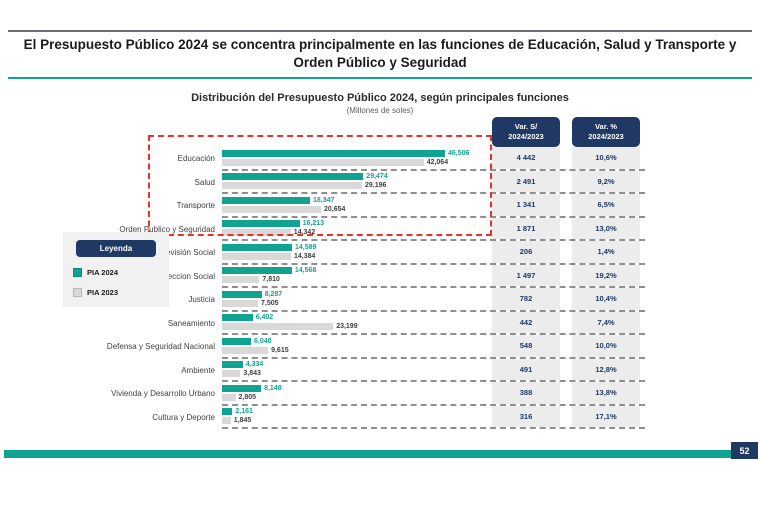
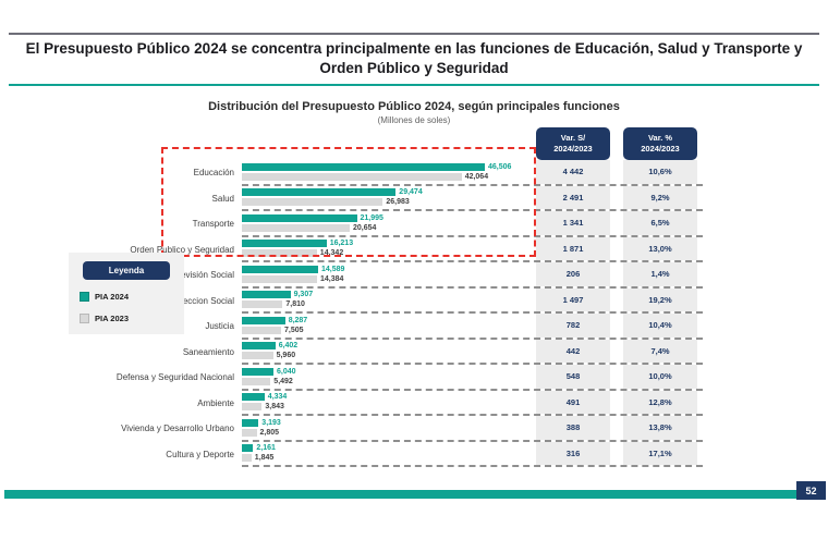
PIA 2023/Salud: 29,196 -> 26,983
PIA 2024/Transporte: 18,347 -> 21,995
PIA 2024/Proteccion Social: 14,568 -> 9,307
PIA 2023/Saneamiento: 23,199 -> 5,960
PIA 2023/Defensa y Seguridad Nacional: 9,615 -> 5,492
PIA 2024/Vivienda y Desarrollo Urbano: 8,148 -> 3,193
